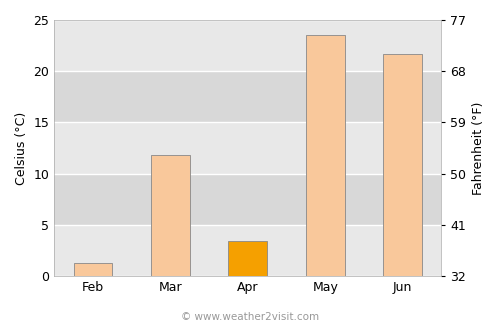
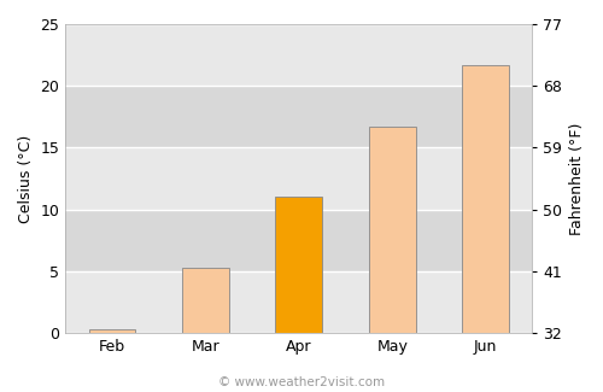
Feb: 1.3 -> 0.3
Mar: 11.8 -> 5.3
Apr: 3.4 -> 11.0
May: 23.5 -> 16.7
